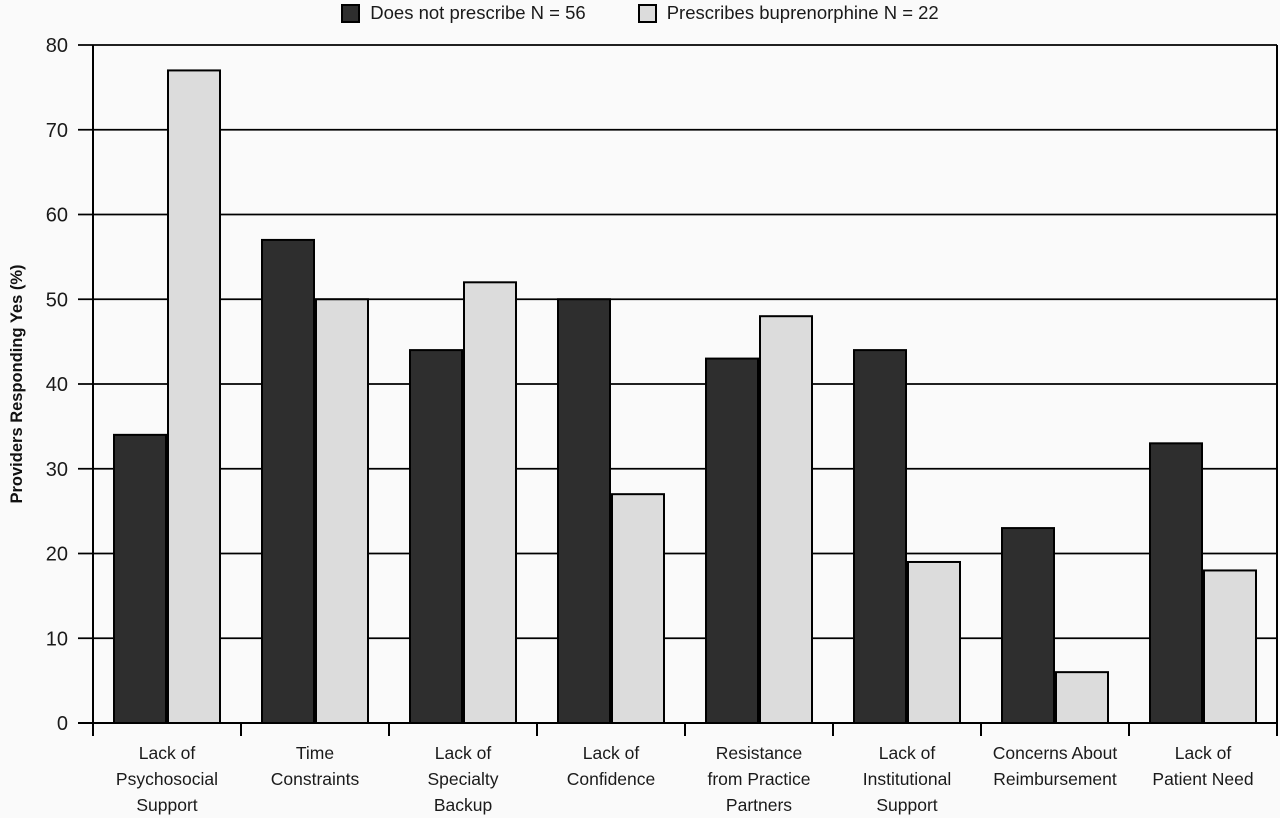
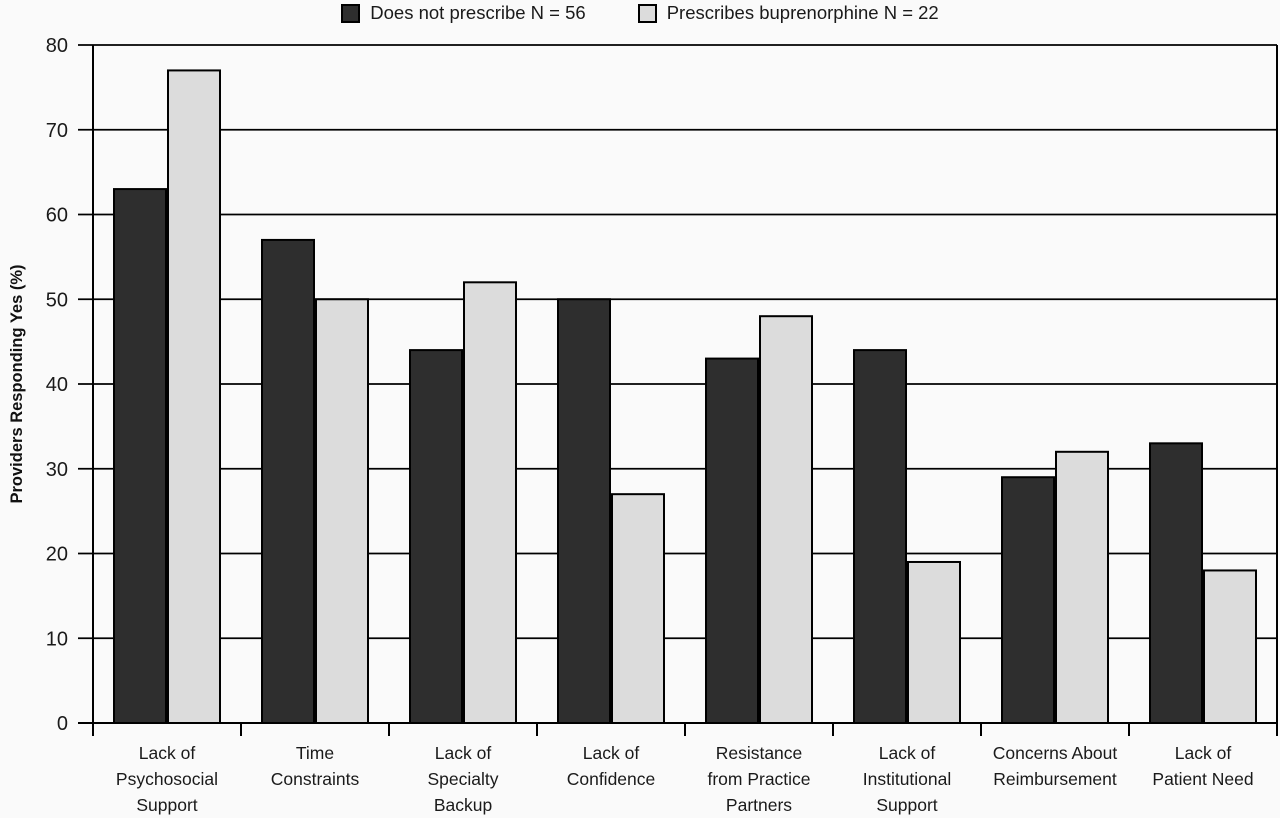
Does not prescribe N = 56/Lack of Psychosocial Support: 34 -> 63
Does not prescribe N = 56/Concerns About Reimbursement: 23 -> 29
Prescribes buprenorphine N = 22/Concerns About Reimbursement: 6 -> 32
